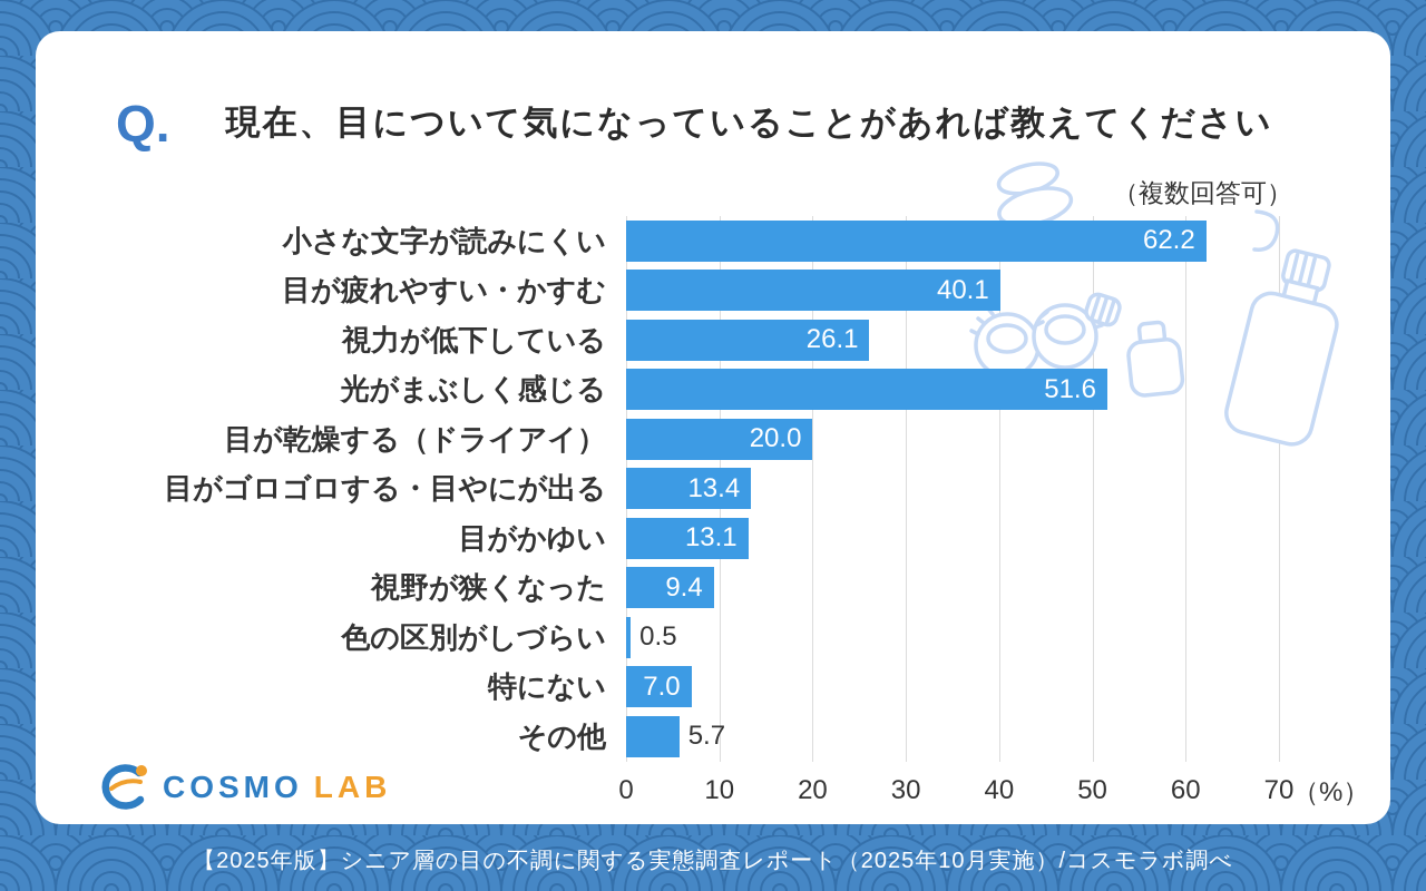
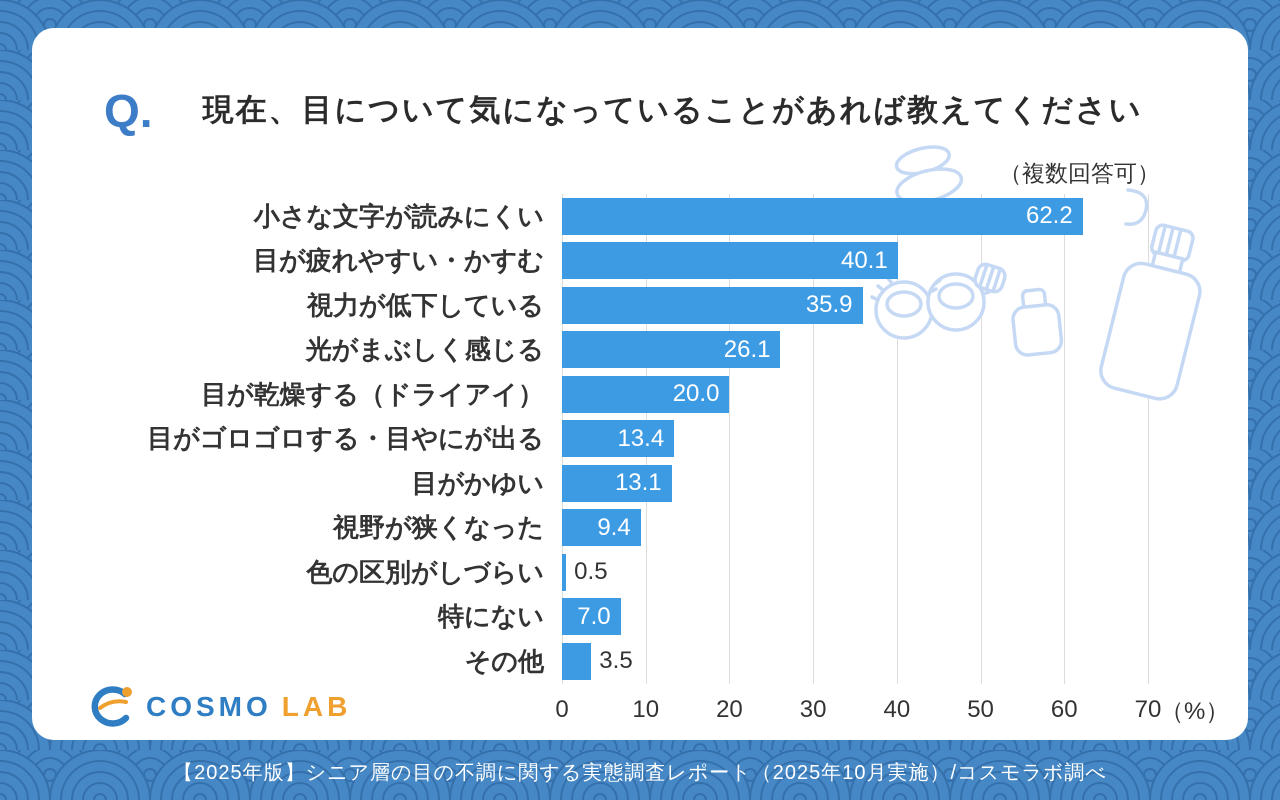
視力が低下している: 26.1 -> 35.9
光がまぶしく感じる: 51.6 -> 26.1
その他: 5.7 -> 3.5
